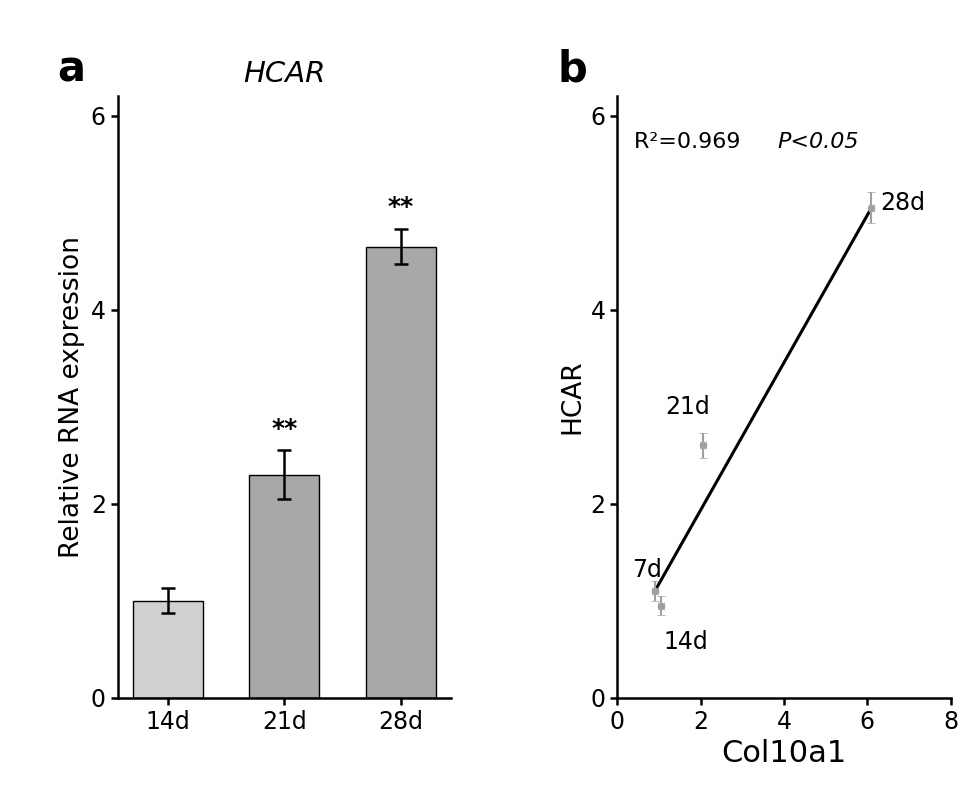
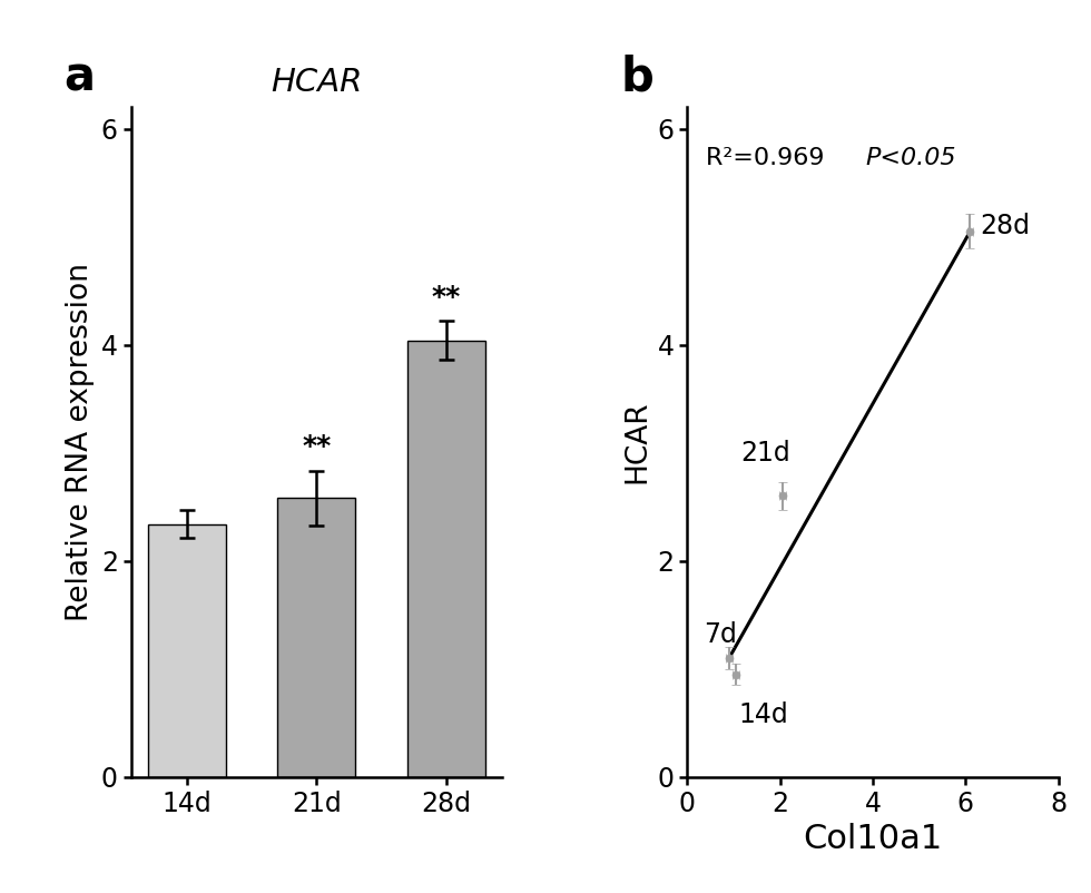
14d: 1.00 -> 2.34
21d: 2.30 -> 2.58
28d: 4.65 -> 4.04
